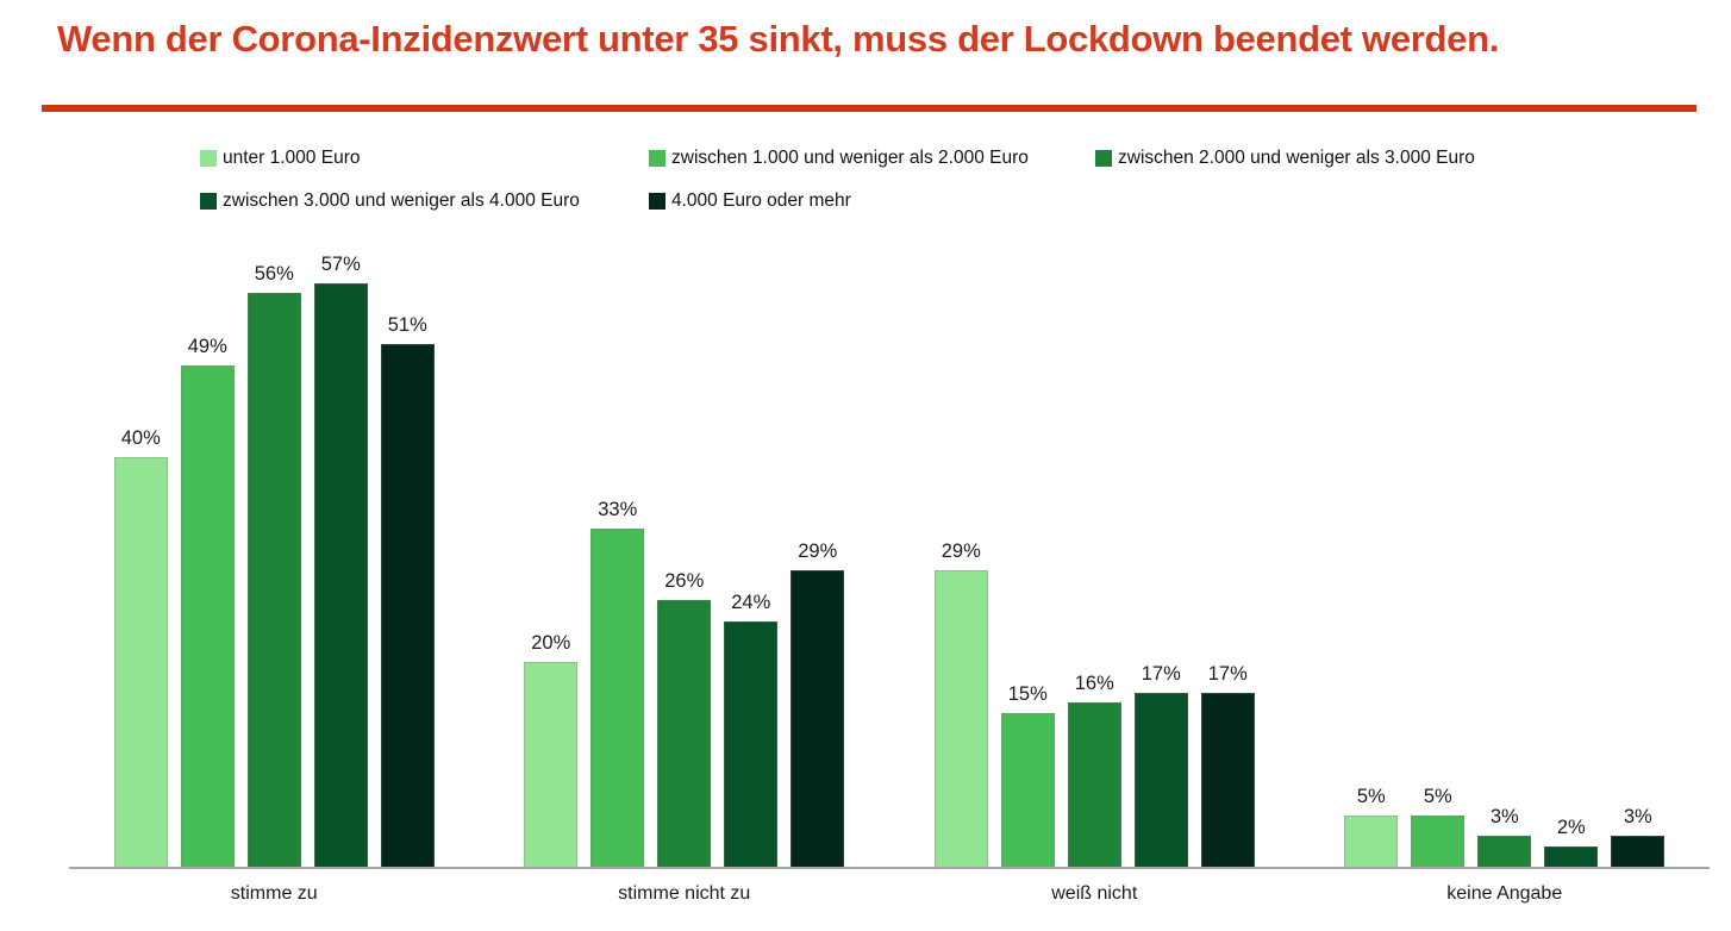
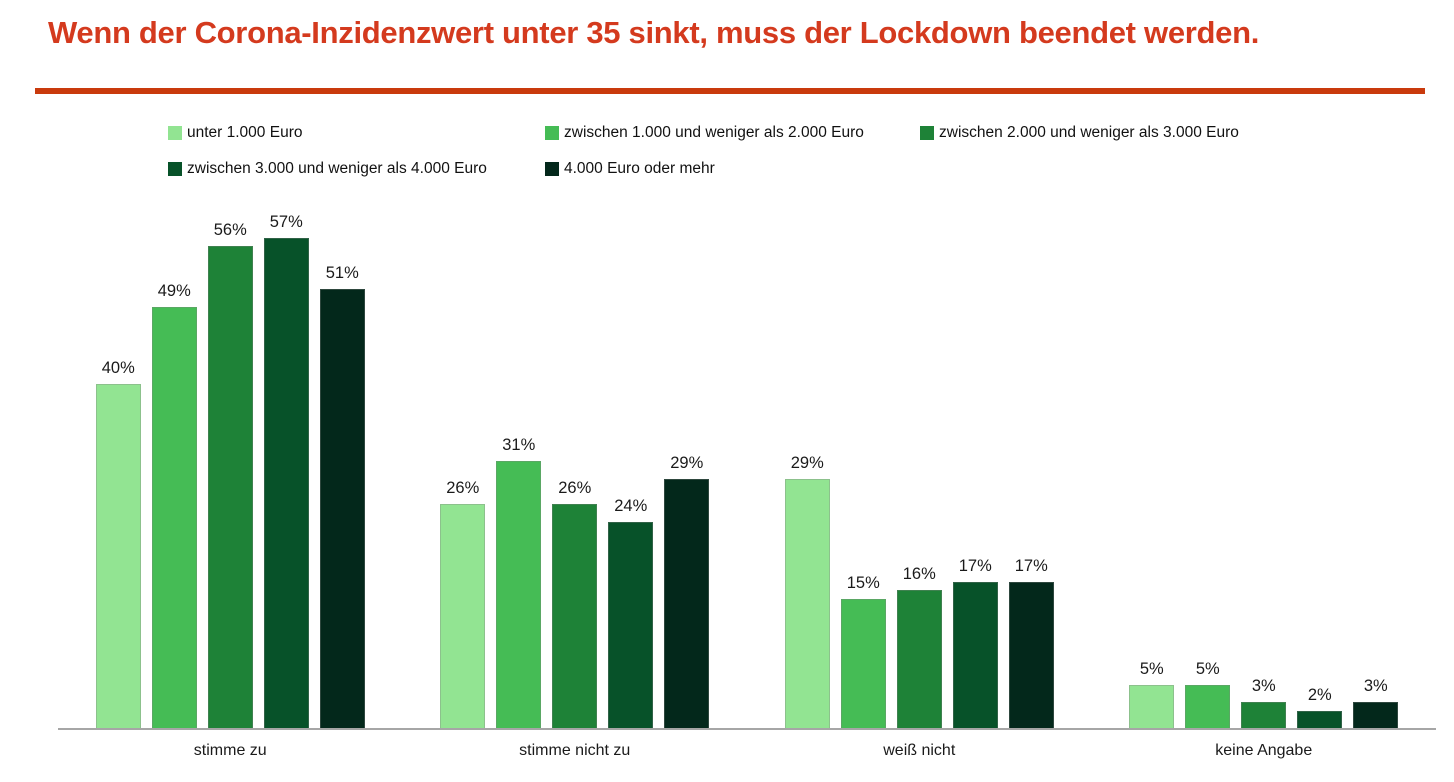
unter 1.000 Euro/stimme nicht zu: 20% -> 26%
zwischen 1.000 und weniger als 2.000 Euro/stimme nicht zu: 33% -> 31%
